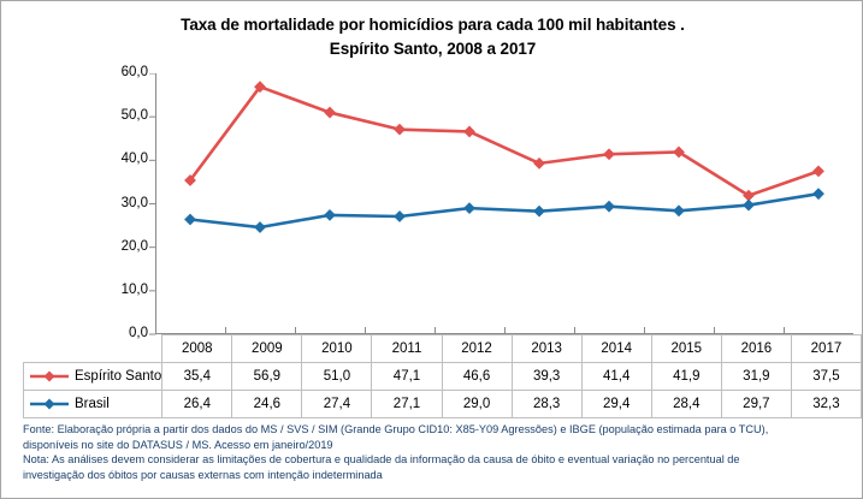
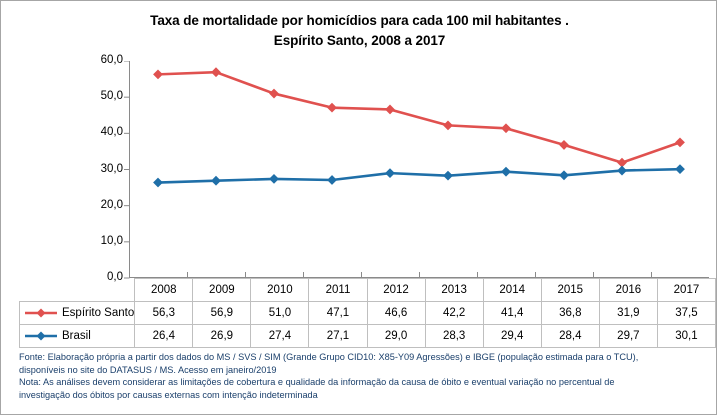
Espírito Santo/2008: 35,4 -> 56,3
Brasil/2009: 24,6 -> 26,9
Espírito Santo/2013: 39,3 -> 42,2
Espírito Santo/2015: 41,9 -> 36,8
Brasil/2017: 32,3 -> 30,1
